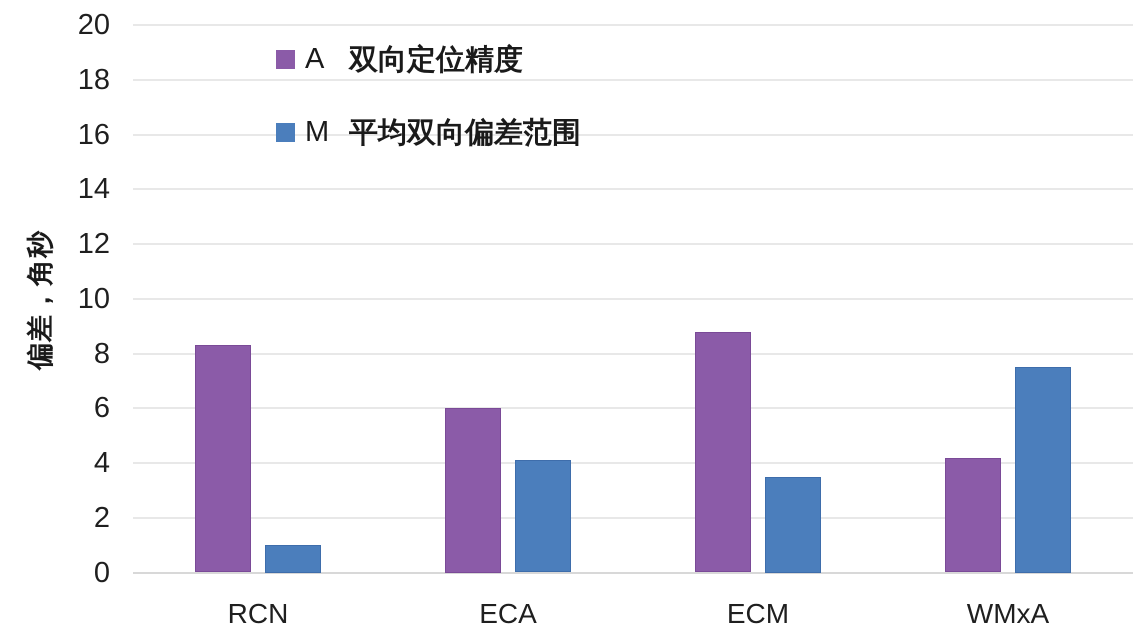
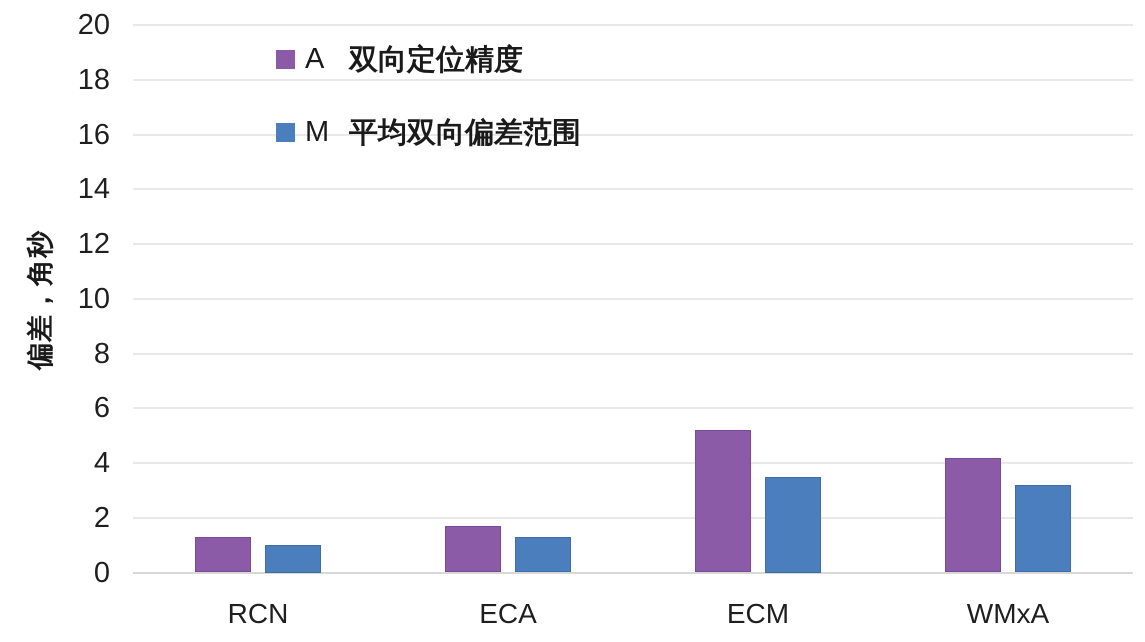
双向定位精度/RCN: 8.3 -> 1.3
双向定位精度/ECA: 6.0 -> 1.7
平均双向偏差范围/ECA: 4.1 -> 1.3
双向定位精度/ECM: 8.8 -> 5.2
平均双向偏差范围/WMxA: 7.5 -> 3.2
